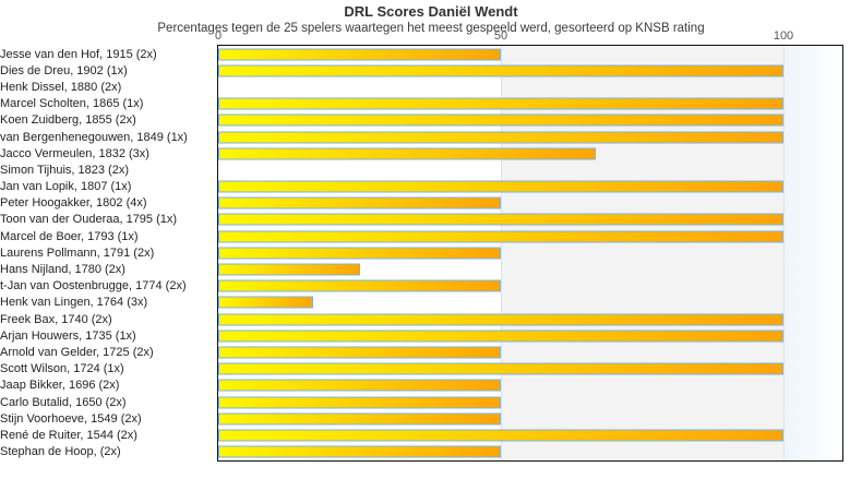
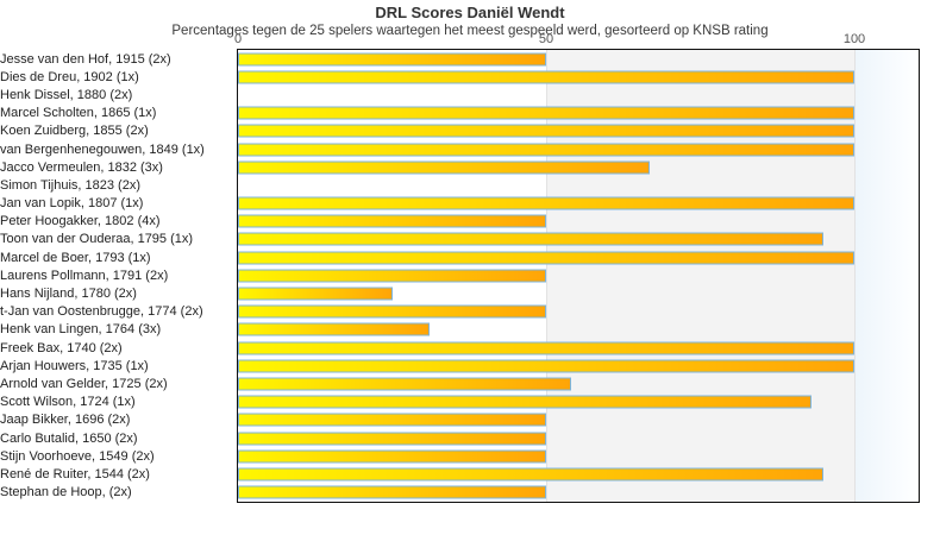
Toon van der Ouderaa, 1795 (1x): 100 -> 95
Henk van Lingen, 1764 (3x): 17 -> 31
Arnold van Gelder, 1725 (2x): 50 -> 54
Scott Wilson, 1724 (1x): 100 -> 93
René de Ruiter, 1544 (2x): 100 -> 95
